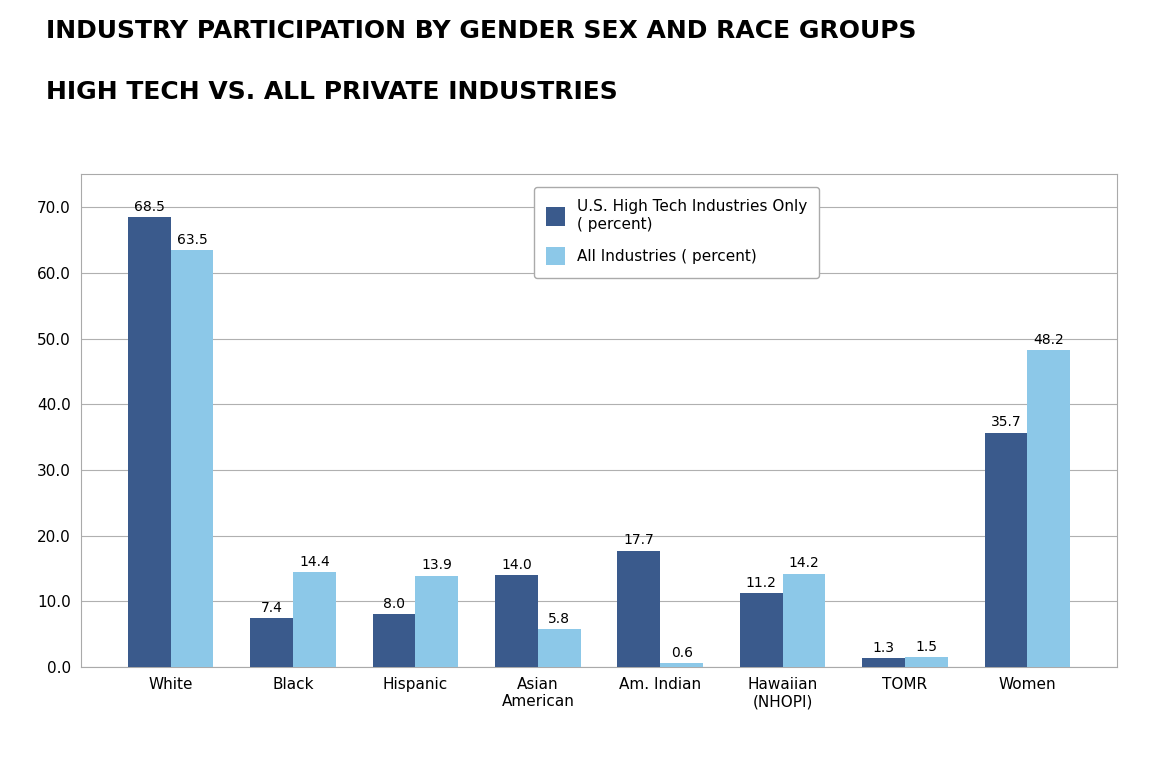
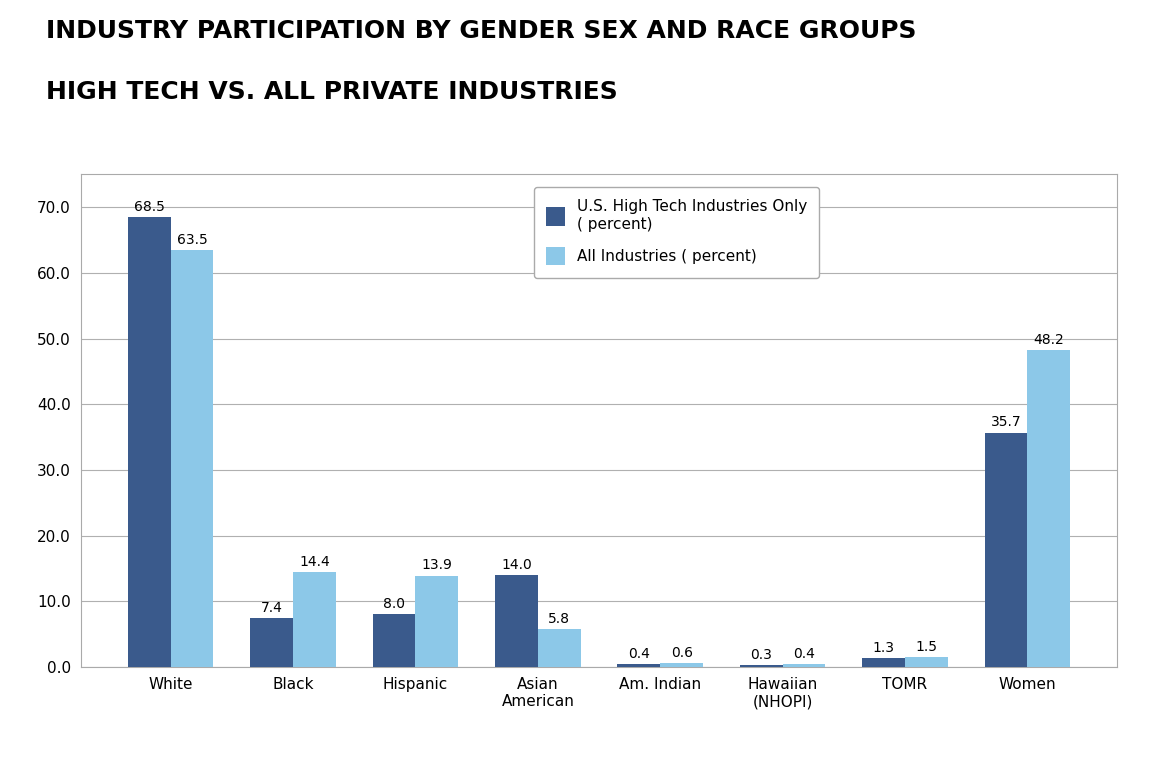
U.S. High Tech Industries Only ( percent)/Am. Indian: 17.7 -> 0.4
U.S. High Tech Industries Only ( percent)/Hawaiian (NHOPI): 11.2 -> 0.3
All Industries ( percent)/Hawaiian (NHOPI): 14.2 -> 0.4
